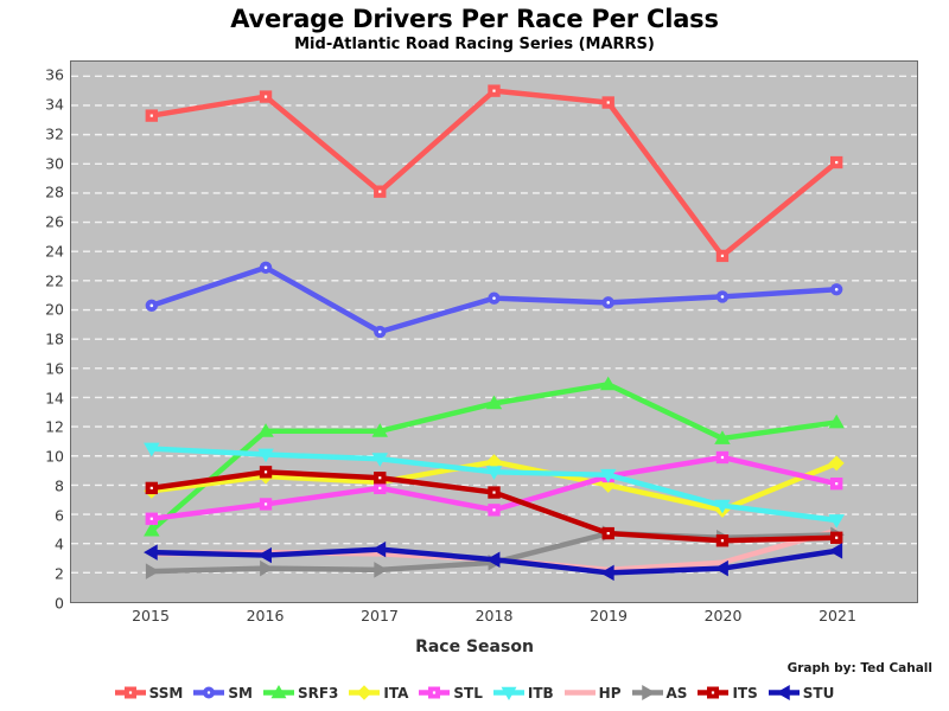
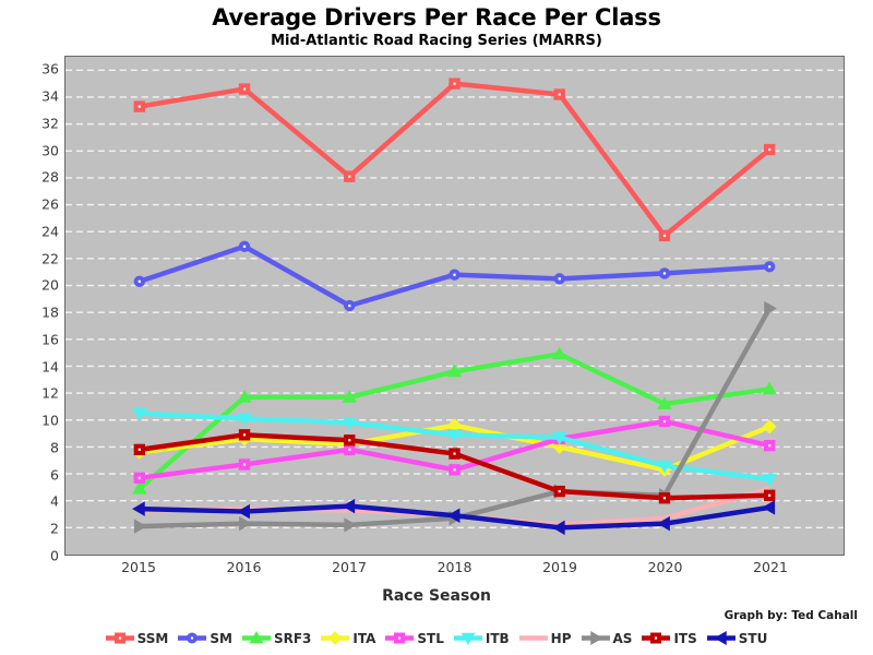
AS/2021: 4.6 -> 18.3
